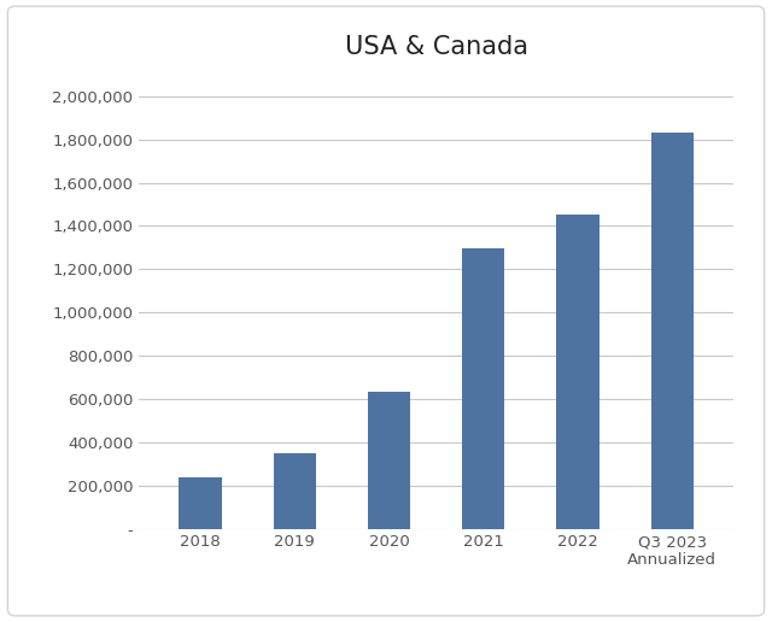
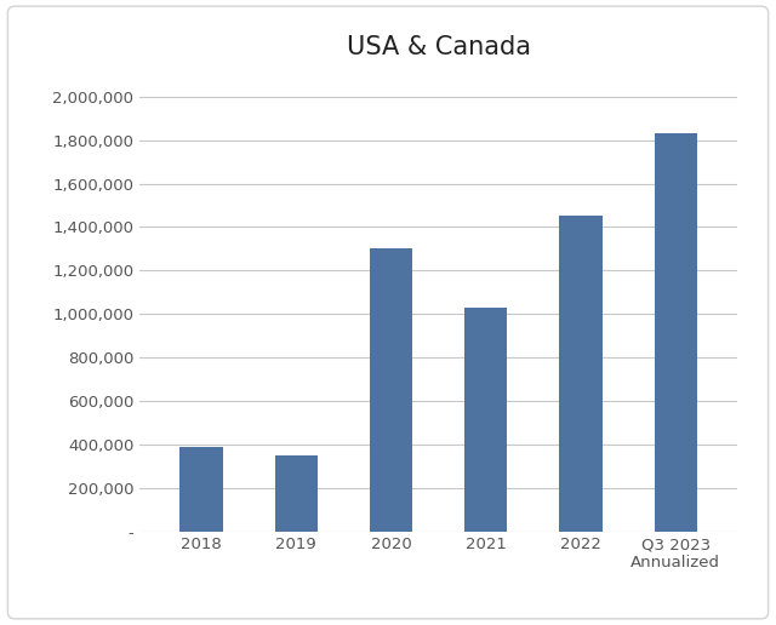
2018: 240,000 -> 390,000
2020: 640,000 -> 1,300,000
2021: 1,300,000 -> 1,030,000
